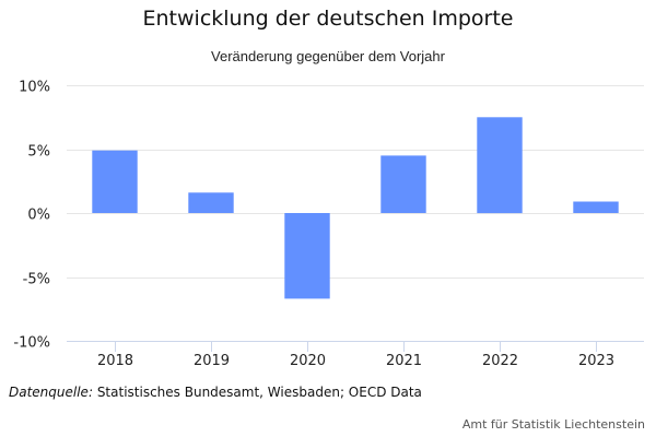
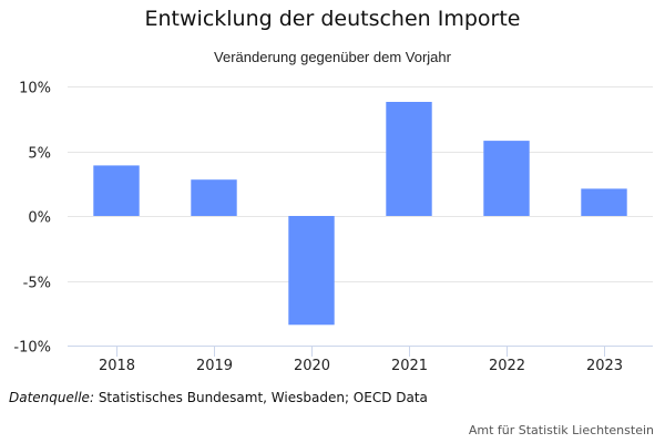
2018: 4.9% -> 3.9%
2019: 1.6% -> 2.8%
2020: -6.7% -> -8.4%
2021: 4.5% -> 8.8%
2022: 7.5% -> 5.8%
2023: 0.9% -> 2.1%
